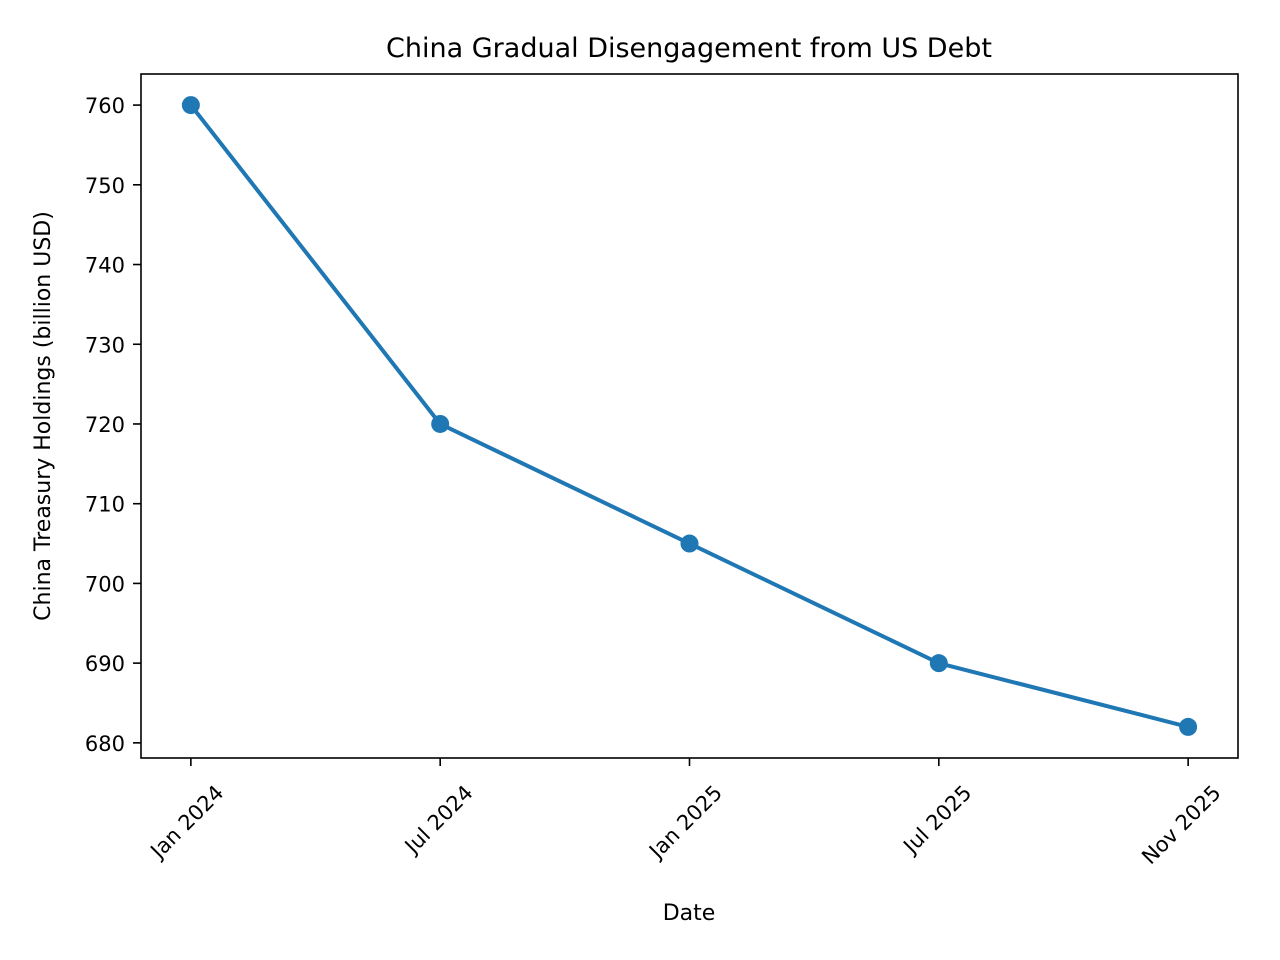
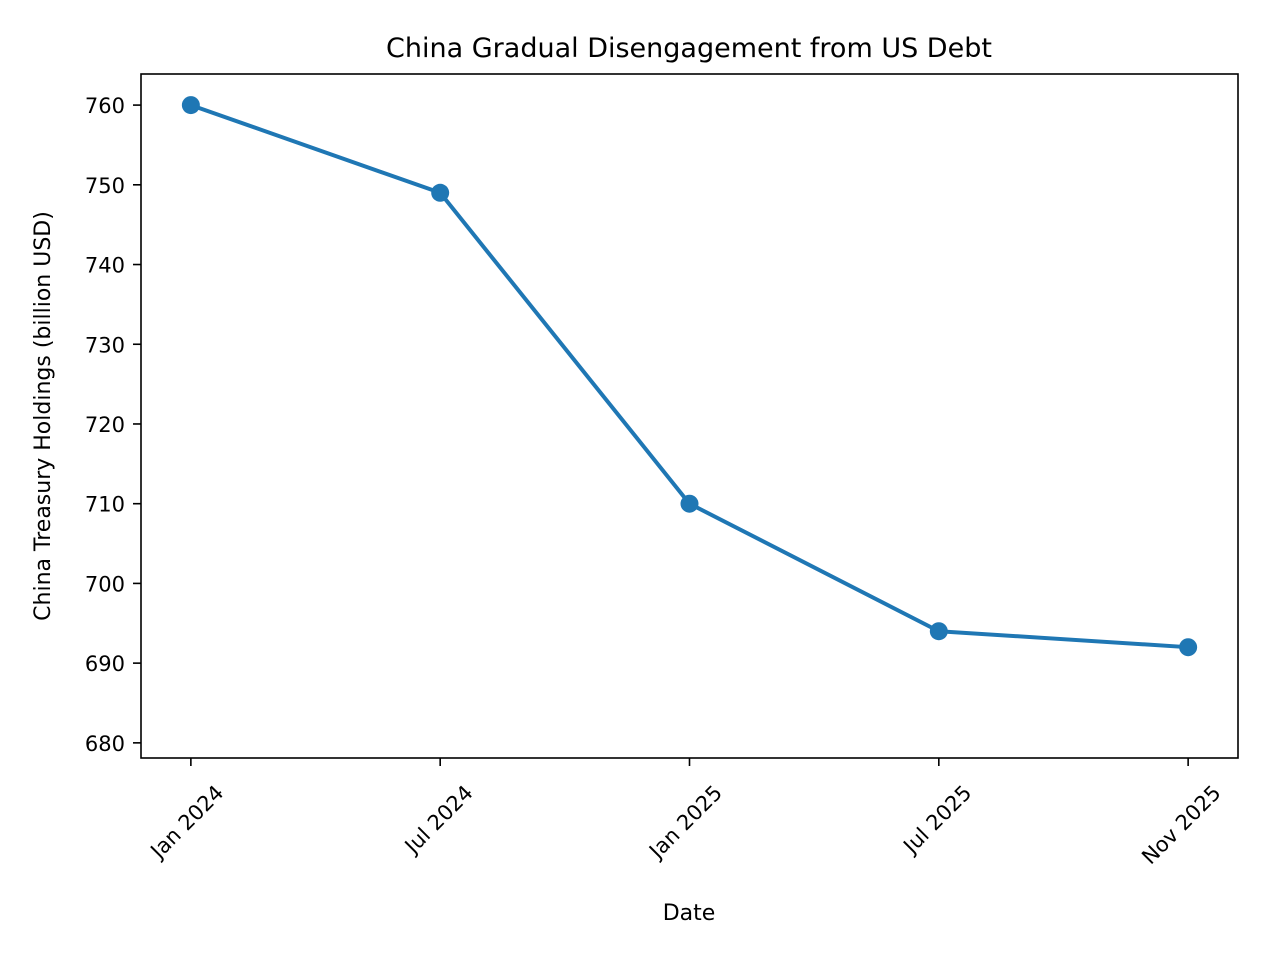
Jul 2024: 720 -> 749
Jan 2025: 705 -> 710
Jul 2025: 690 -> 694
Nov 2025: 682 -> 692
